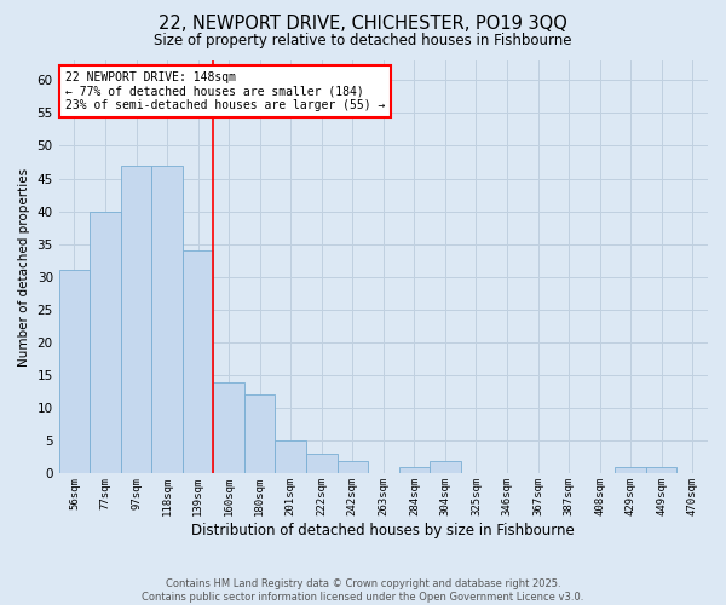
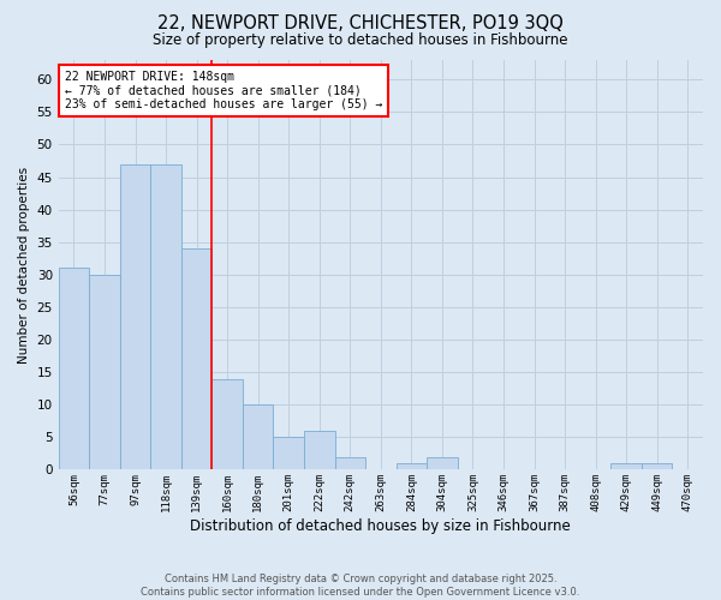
77sqm: 40 -> 30
180sqm: 12 -> 10
222sqm: 3 -> 6
